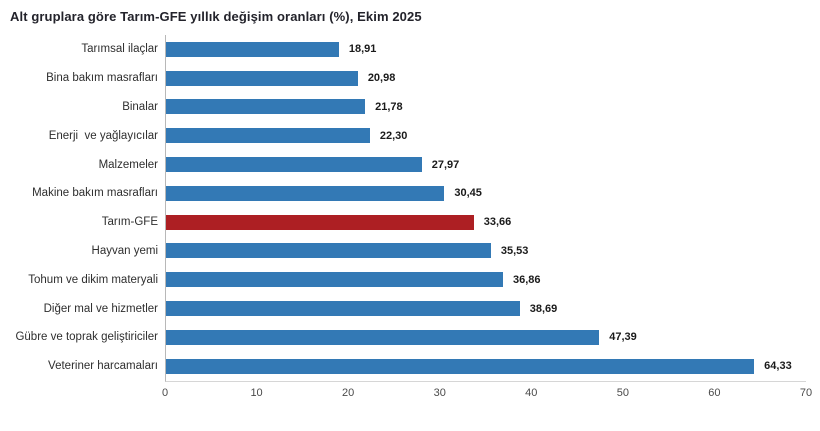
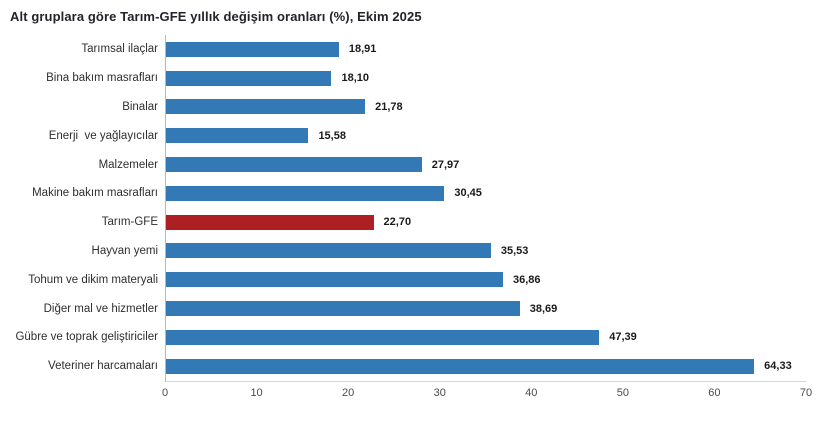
Bina bakım masrafları: 20,98 -> 18,10
Enerji ve yağlayıcılar: 22,30 -> 15,58
Tarım-GFE: 33,66 -> 22,70
